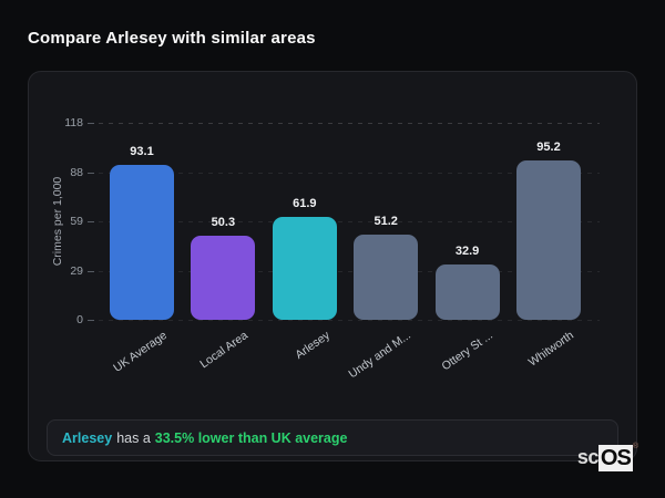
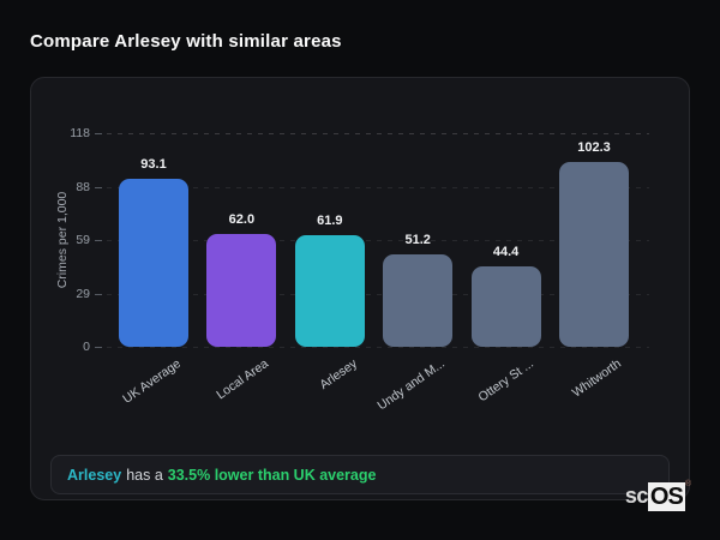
Local Area: 50.3 -> 62.0
Ottery St ...: 32.9 -> 44.4
Whitworth: 95.2 -> 102.3
